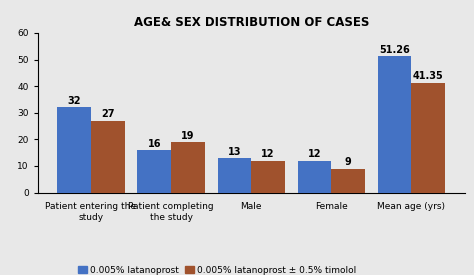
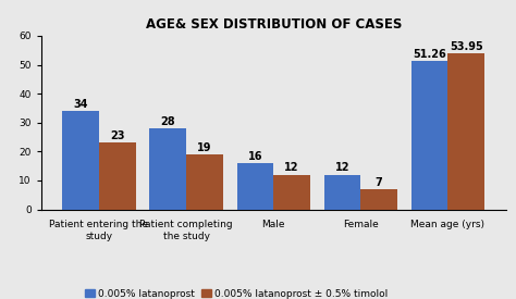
0.005% latanoprost/Patient entering the study: 32 -> 34
0.005% latanoprost ± 0.5% timolol/Patient entering the study: 27 -> 23
0.005% latanoprost/Patient completing the study: 16 -> 28
0.005% latanoprost/Male: 13 -> 16
0.005% latanoprost ± 0.5% timolol/Female: 9 -> 7
0.005% latanoprost ± 0.5% timolol/Mean age (yrs): 41.35 -> 53.95
